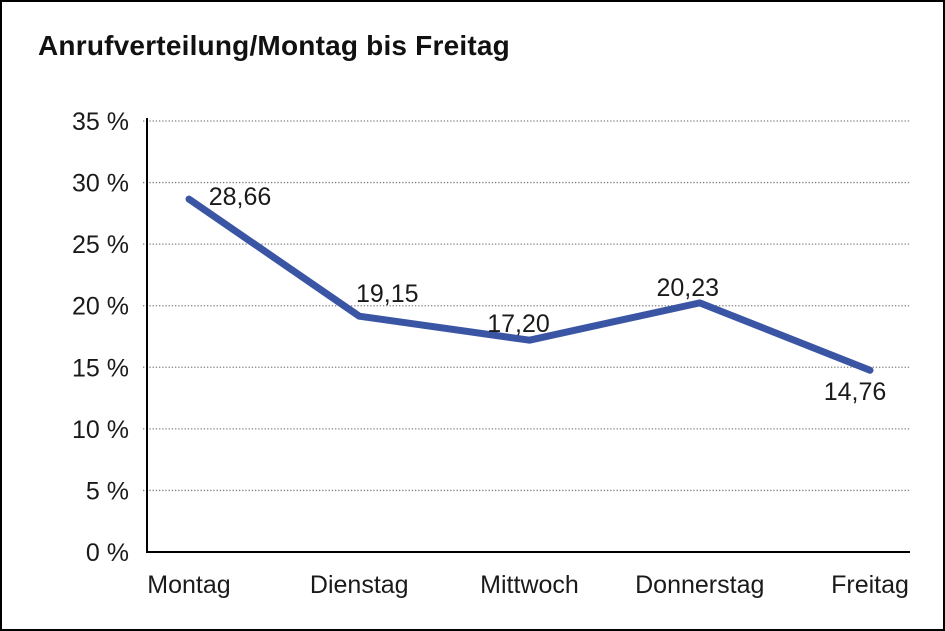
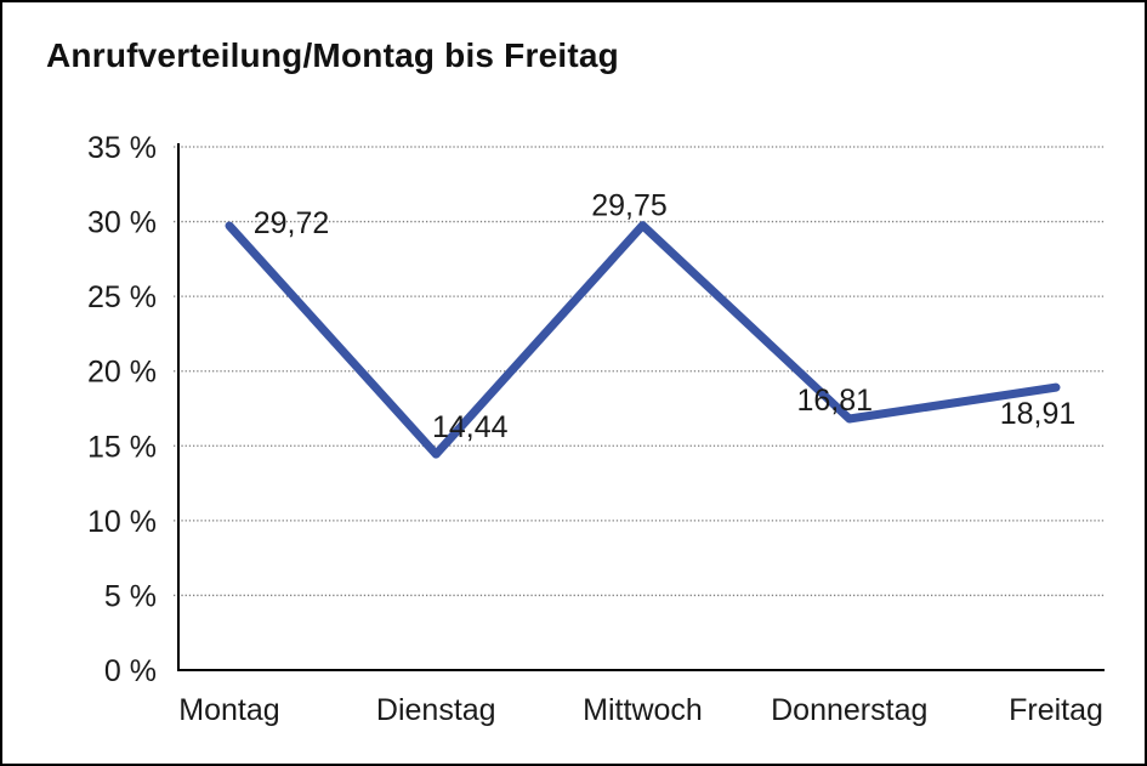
Montag: 28,66 -> 29,72
Dienstag: 19,15 -> 14,44
Mittwoch: 17,20 -> 29,75
Donnerstag: 20,23 -> 16,81
Freitag: 14,76 -> 18,91
